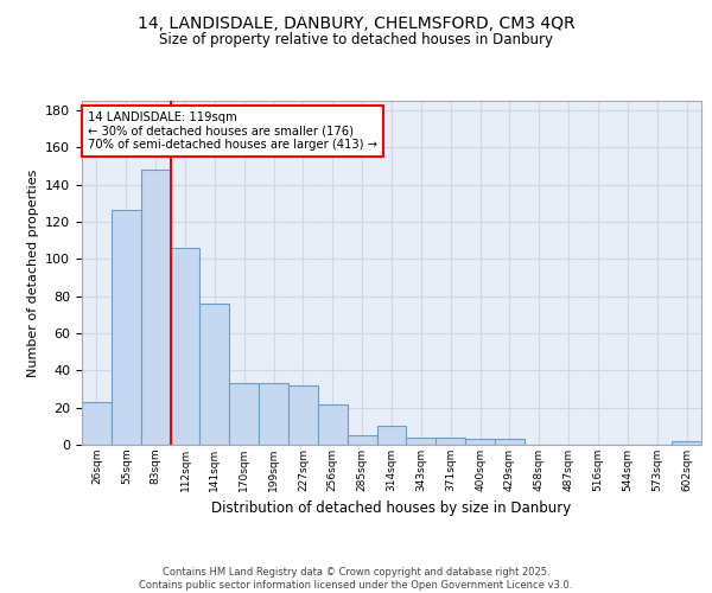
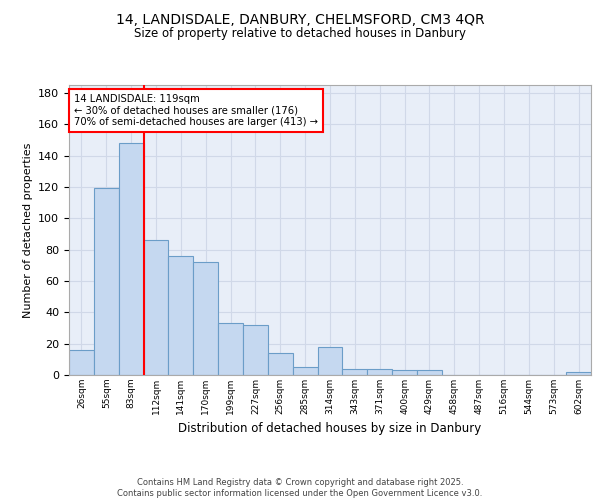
26sqm: 23 -> 16
55sqm: 126 -> 119
112sqm: 106 -> 86
170sqm: 33 -> 72
256sqm: 22 -> 14
314sqm: 10 -> 18
